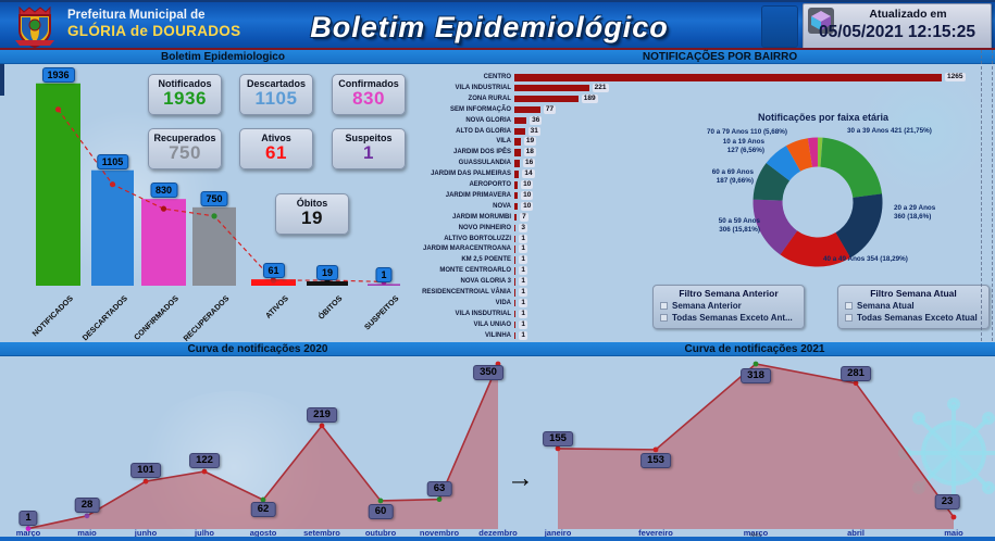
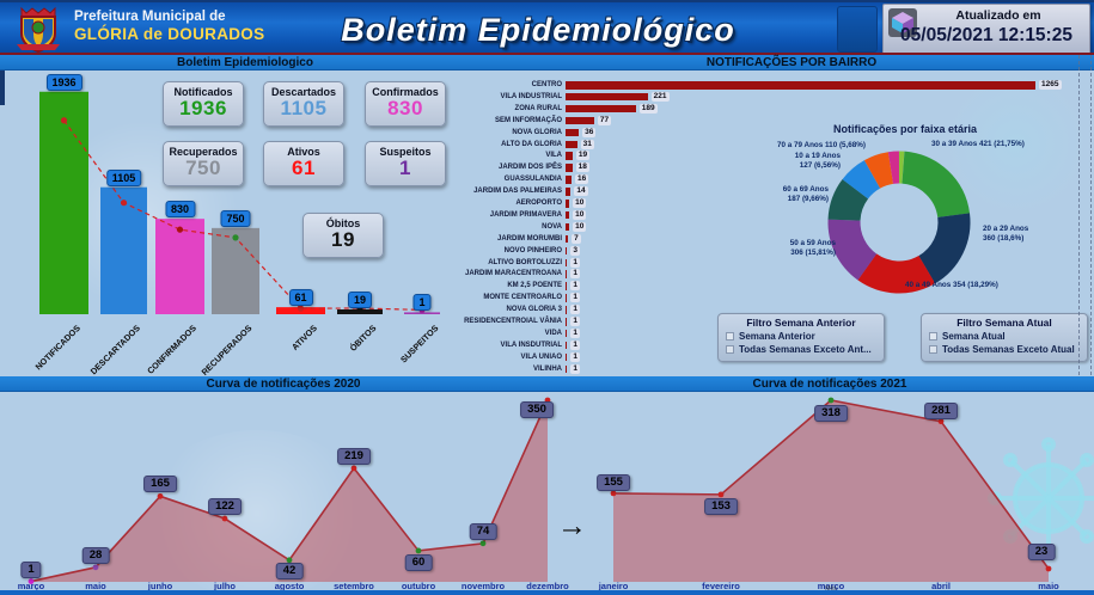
Curva de notificações 2020/junho: 101 -> 165
Curva de notificações 2020/agosto: 62 -> 42
Curva de notificações 2020/novembro: 63 -> 74
